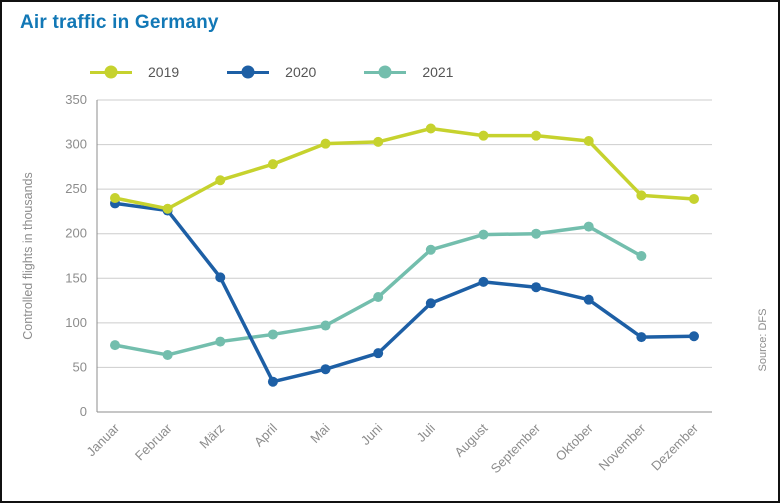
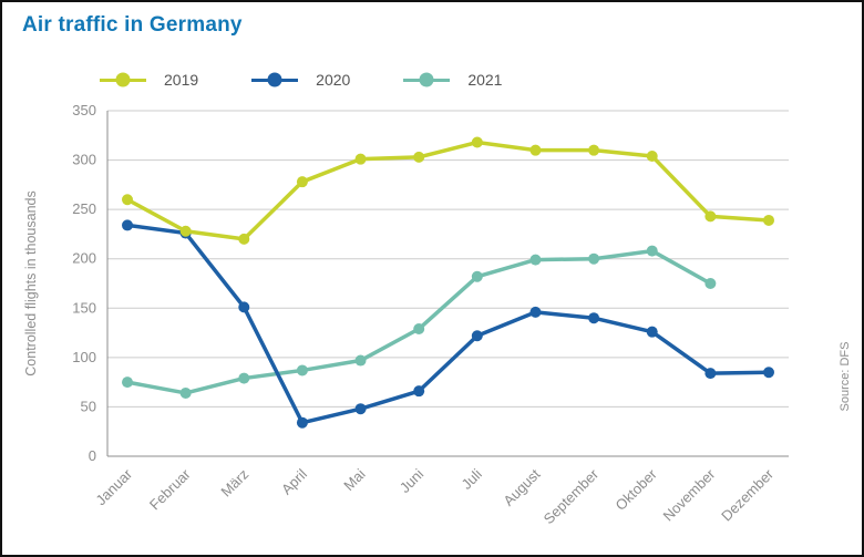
2019/Januar: 240 -> 260
2019/März: 260 -> 220
